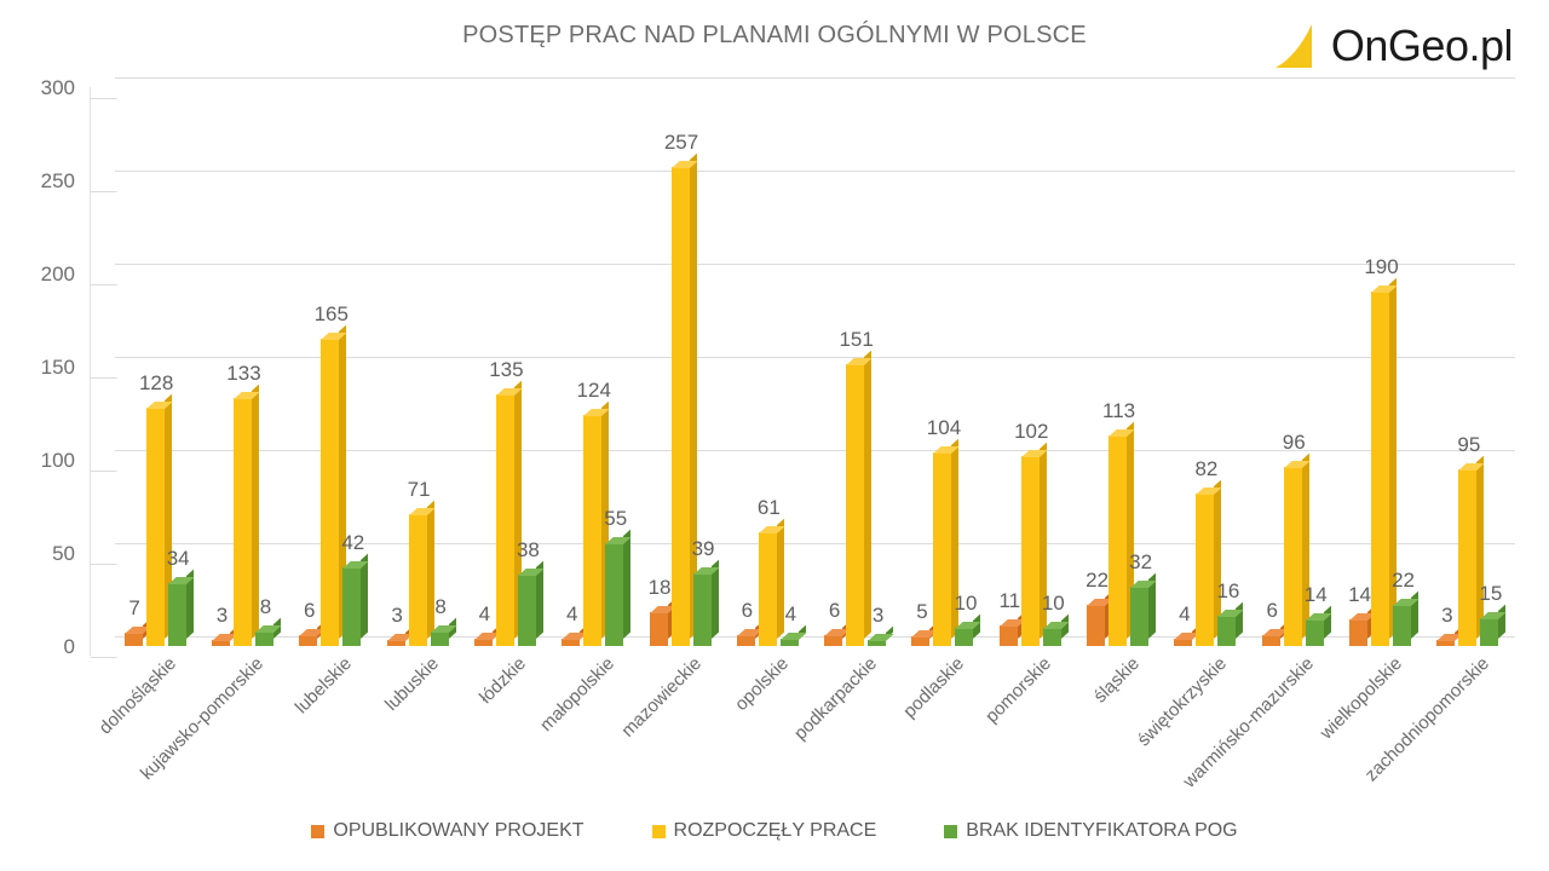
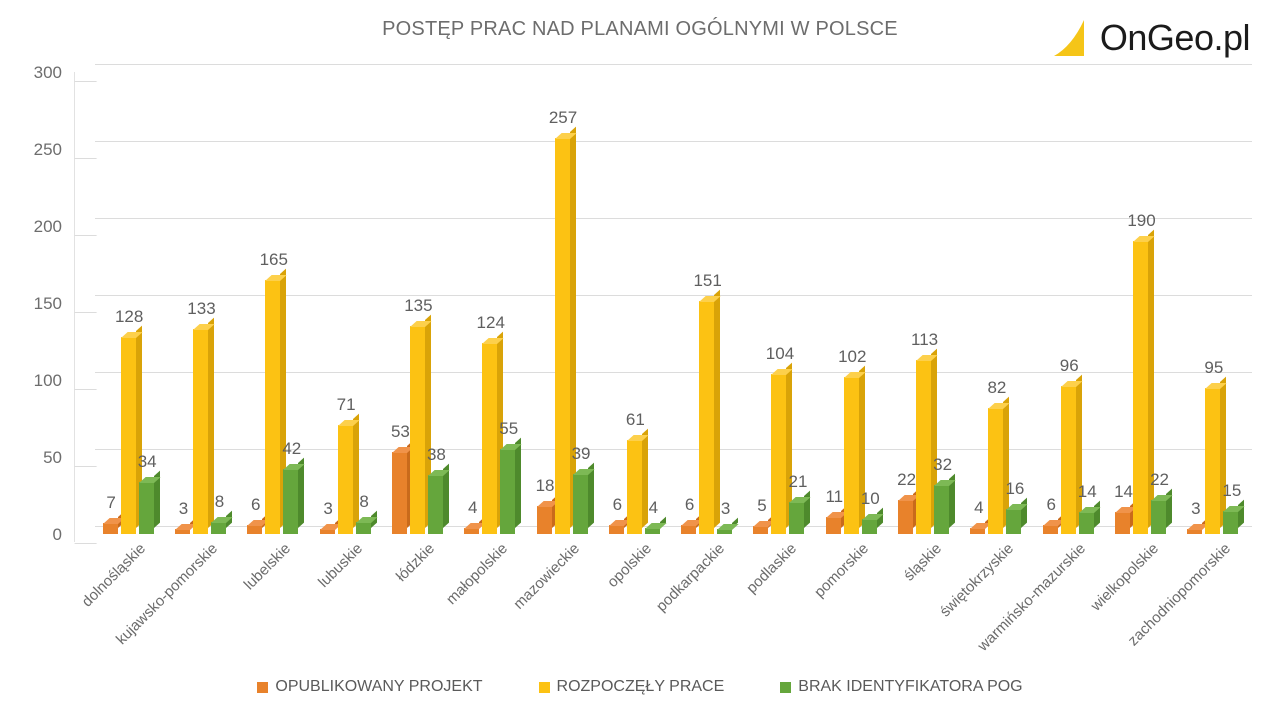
OPUBLIKOWANY PROJEKT/łódzkie: 4 -> 53
BRAK IDENTYFIKATORA POG/podlaskie: 10 -> 21
